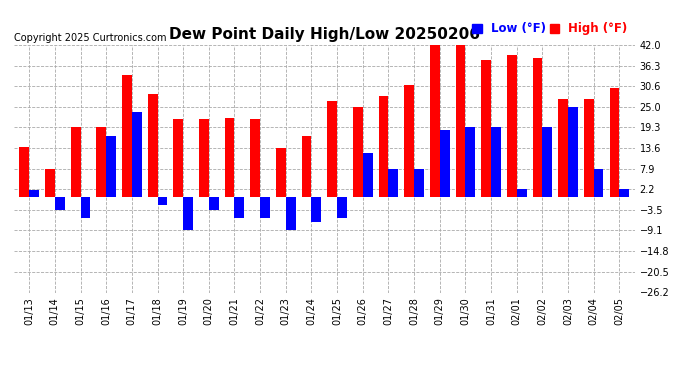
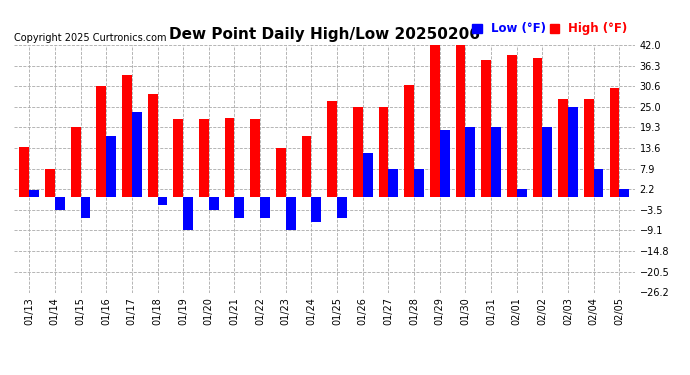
High (°F)/01/16: 19.5 -> 30.6
High (°F)/01/27: 28.0 -> 25.0
